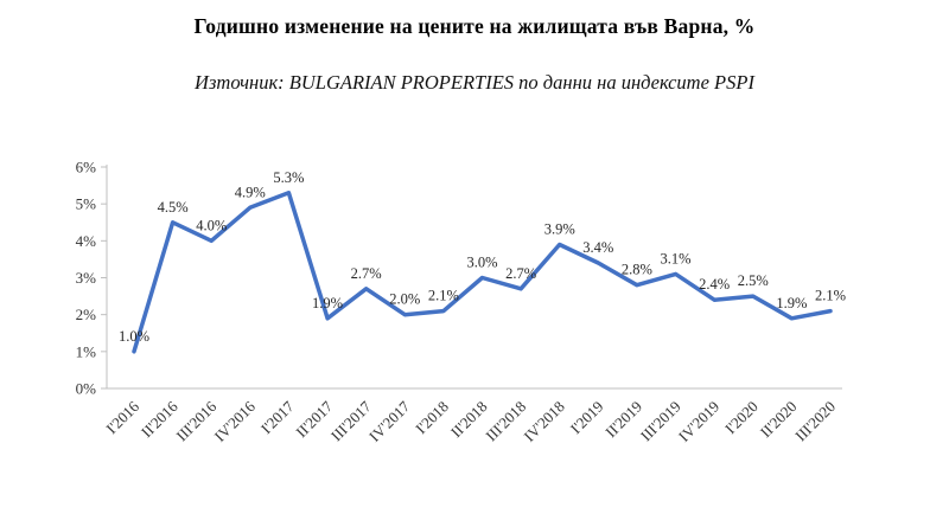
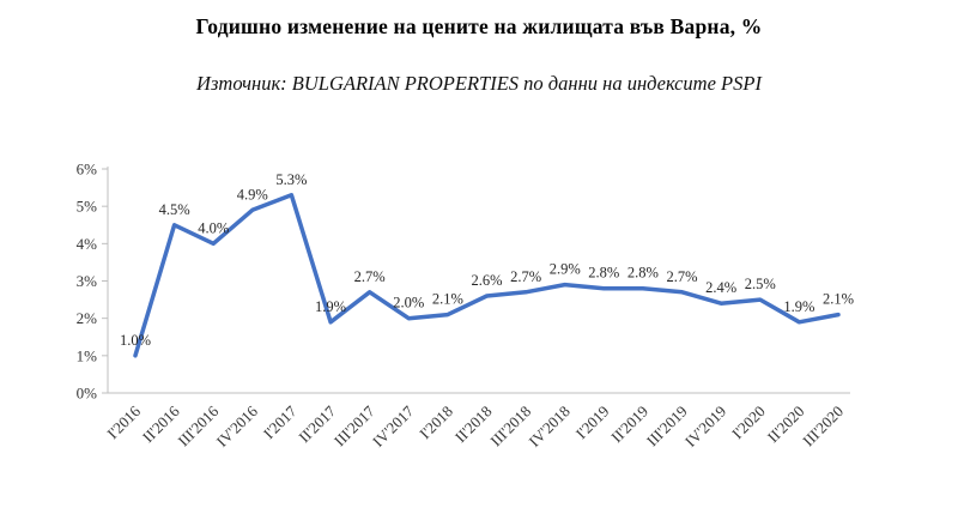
II'2018: 3.0% -> 2.6%
IV'2018: 3.9% -> 2.9%
I'2019: 3.4% -> 2.8%
III'2019: 3.1% -> 2.7%
